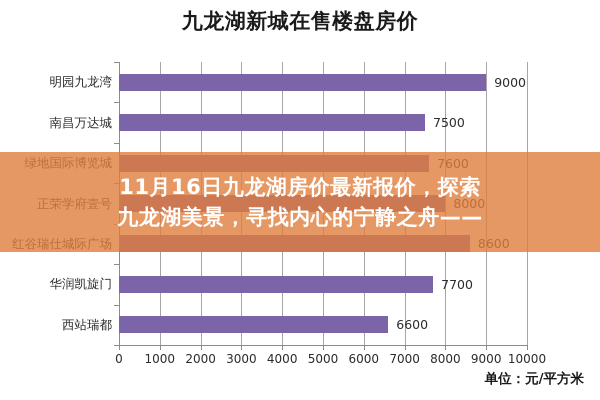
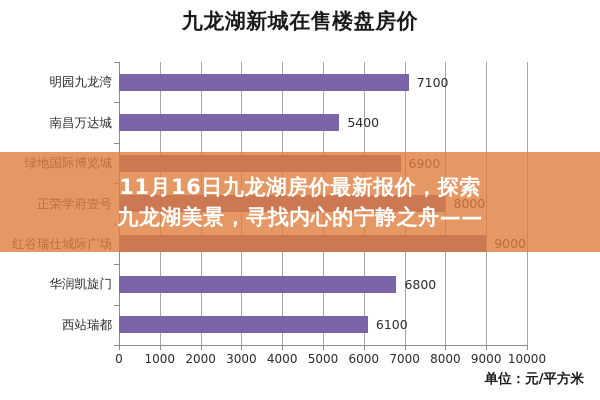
明园九龙湾: 9000 -> 7100
南昌万达城: 7500 -> 5400
绿地国际博览城: 7600 -> 6900
红谷瑞仕城际广场: 8600 -> 9000
华润凯旋门: 7700 -> 6800
西站瑞都: 6600 -> 6100
